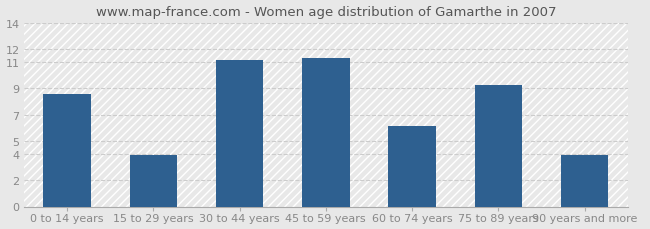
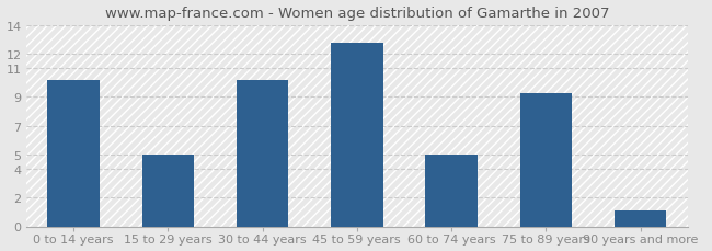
0 to 14 years: 8.6 -> 10.2
15 to 29 years: 3.9 -> 5.0
30 to 44 years: 11.2 -> 10.2
45 to 59 years: 11.3 -> 12.8
60 to 74 years: 6.1 -> 5.0
90 years and more: 3.9 -> 1.1
